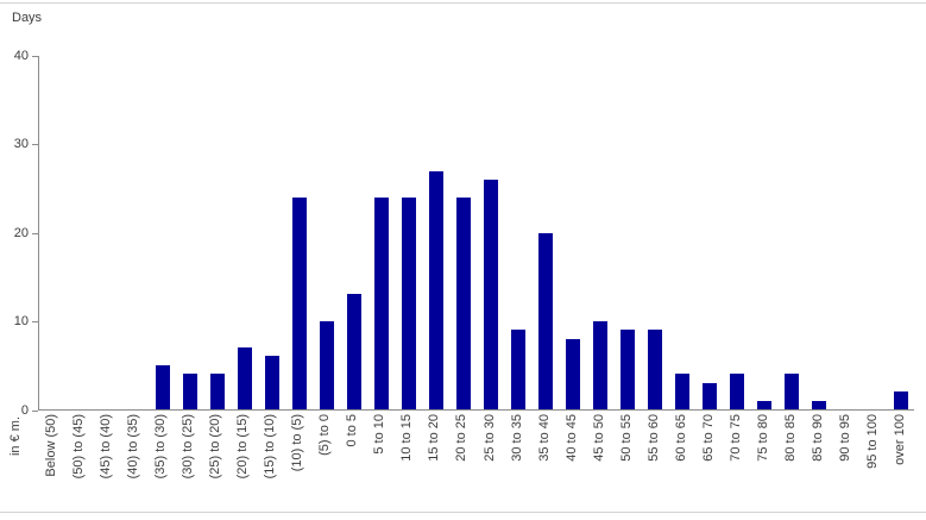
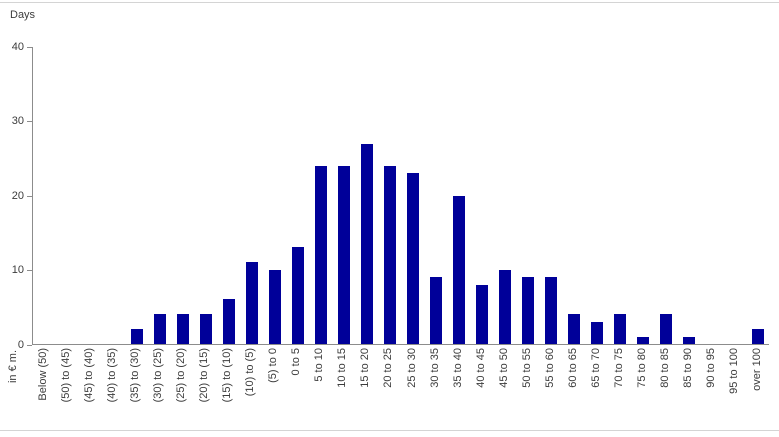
(35) to (30): 5 -> 2
(20) to (15): 7 -> 4
(10) to (5): 24 -> 11
25 to 30: 26 -> 23
